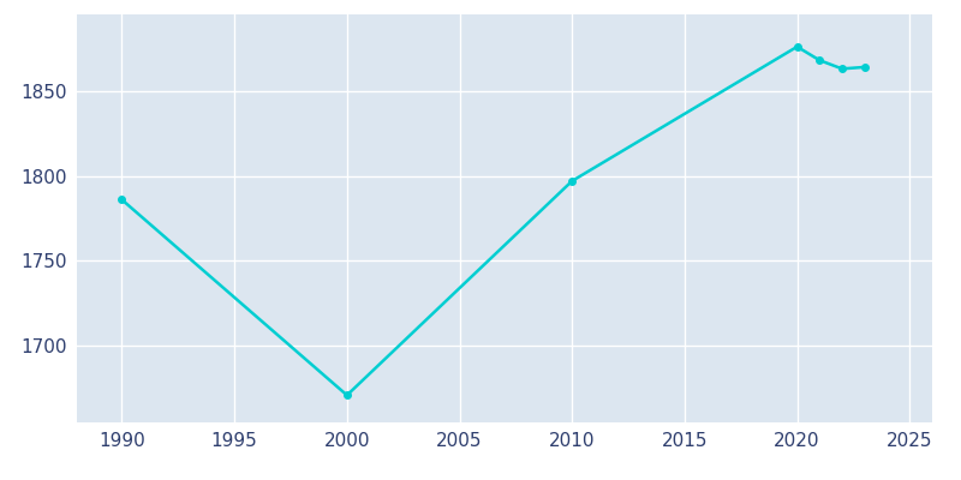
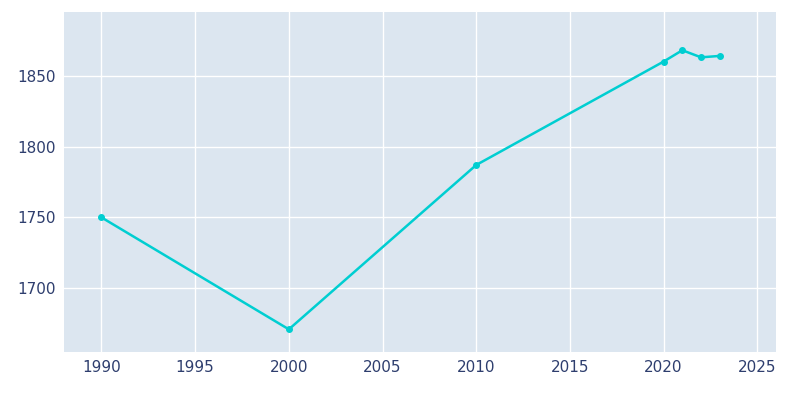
1990: 1786 -> 1750
2010: 1797 -> 1787
2020: 1876 -> 1860
